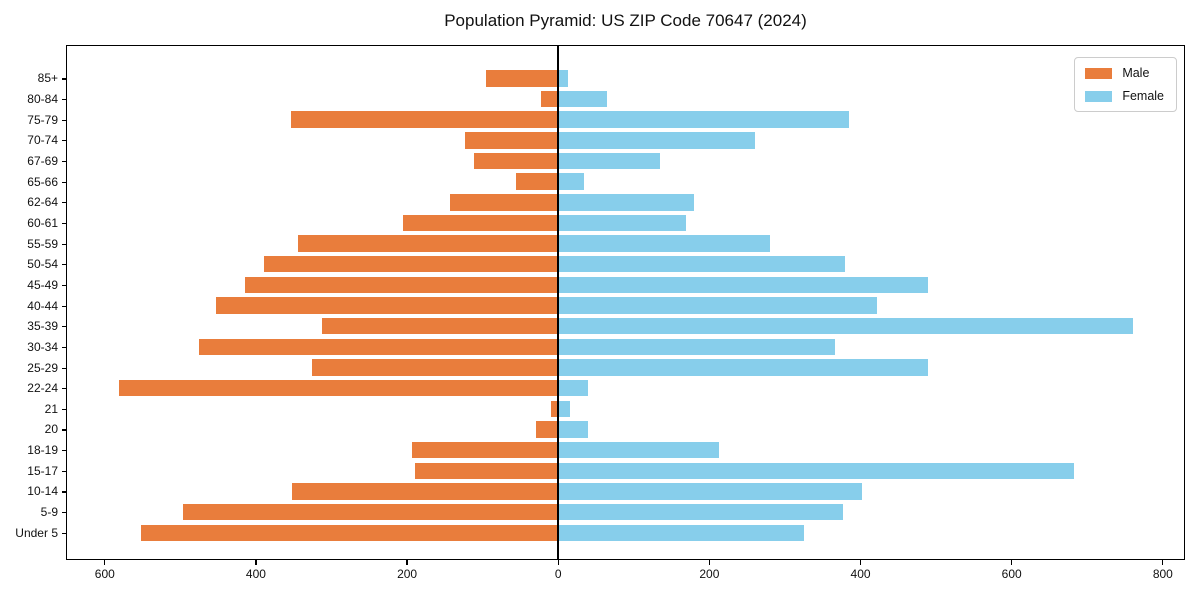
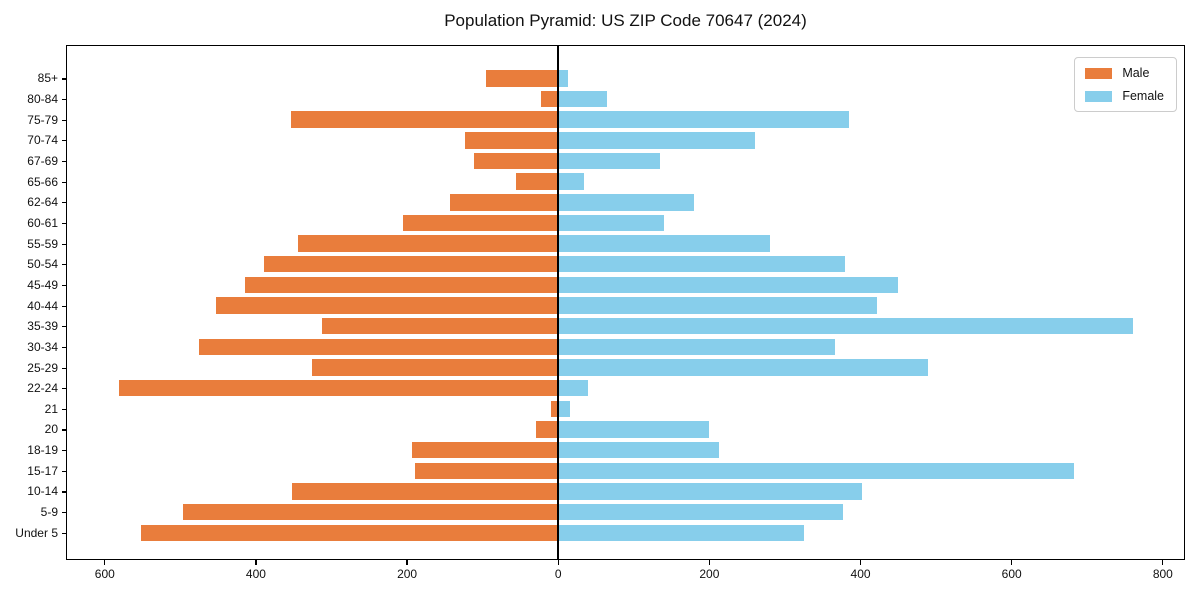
Female/60-61: 170 -> 140
Female/45-49: 490 -> 450
Female/20: 40 -> 200
